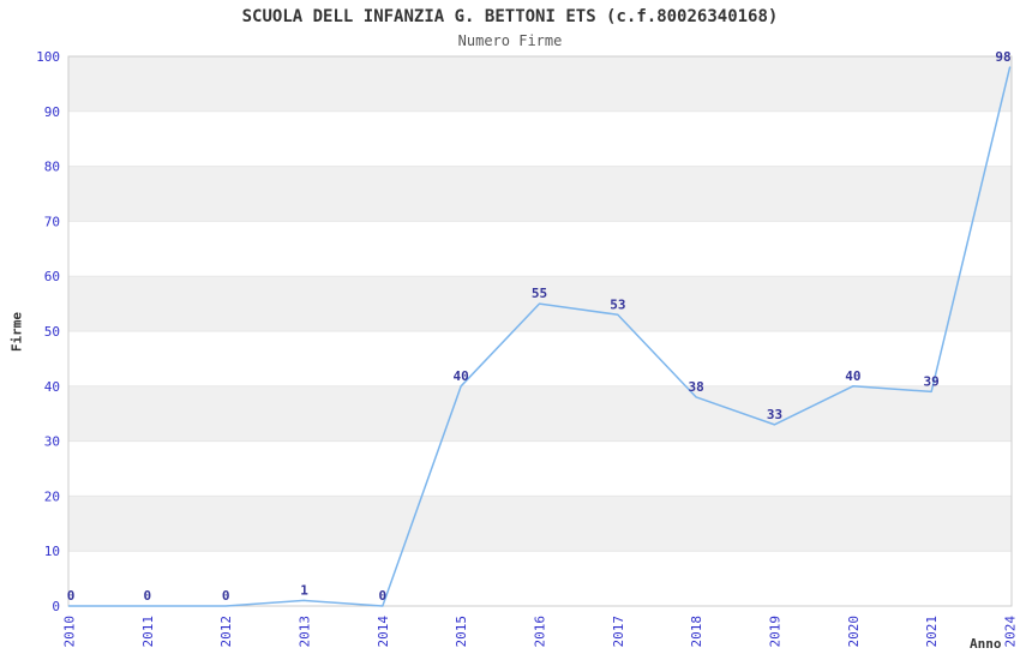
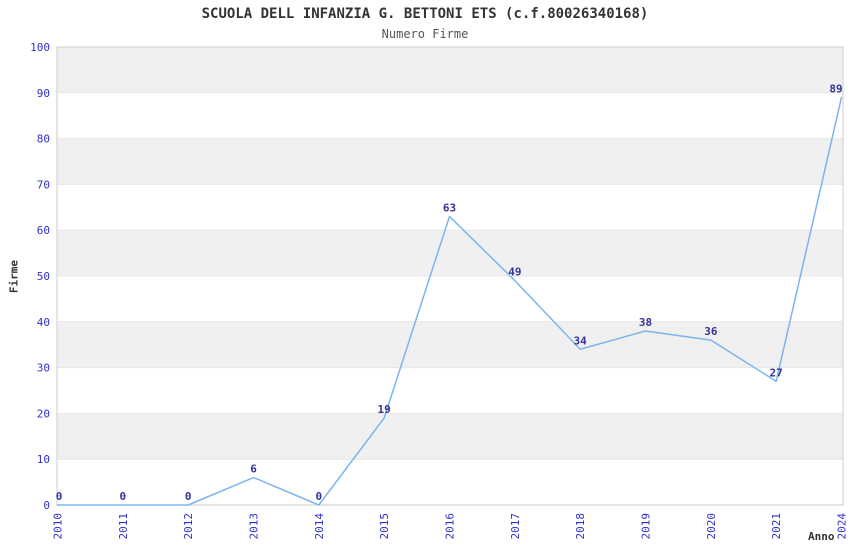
2013: 1 -> 6
2015: 40 -> 19
2016: 55 -> 63
2017: 53 -> 49
2018: 38 -> 34
2019: 33 -> 38
2020: 40 -> 36
2021: 39 -> 27
2024: 98 -> 89
